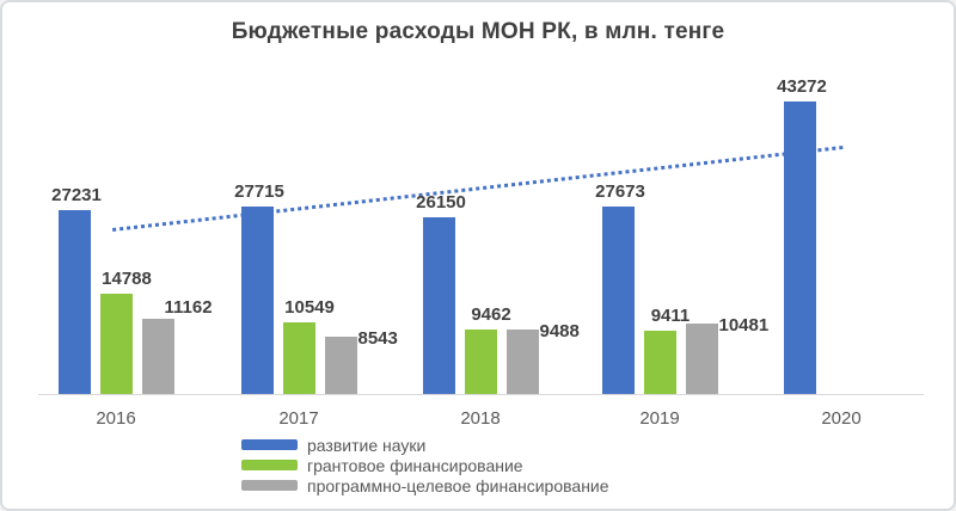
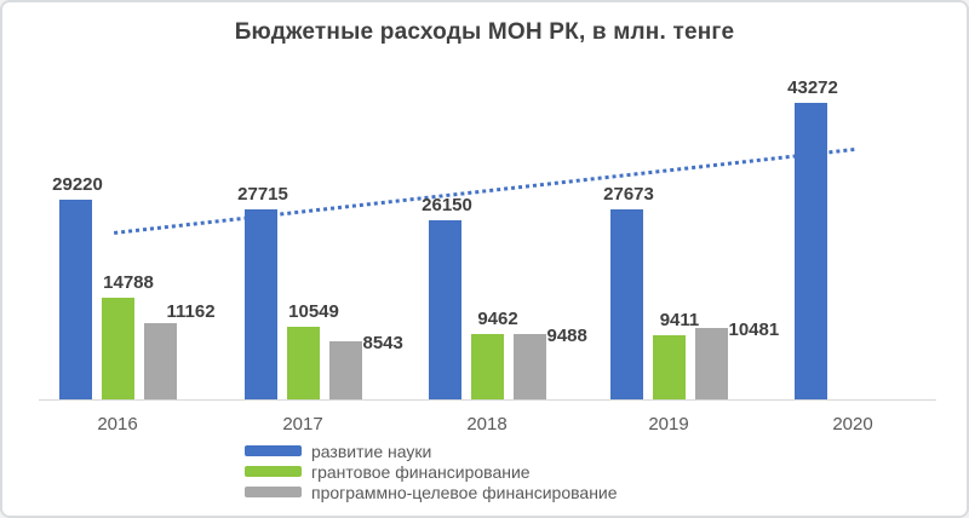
развитие науки/2016: 27231 -> 29220
